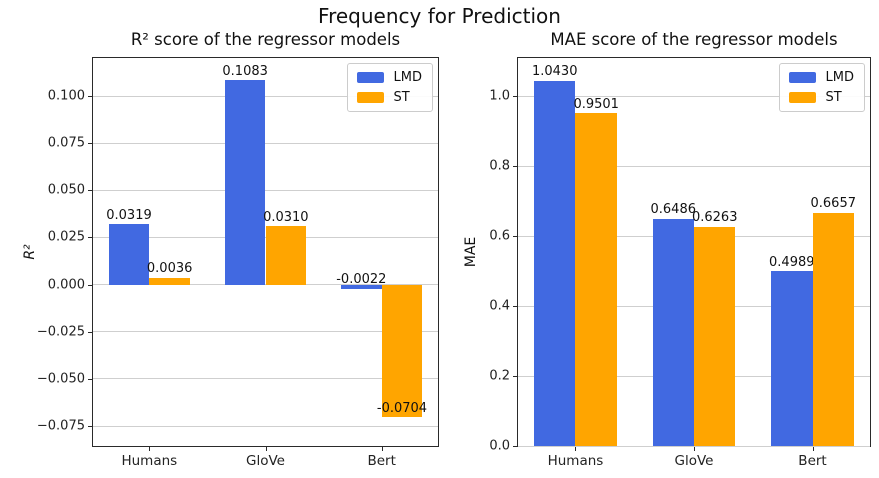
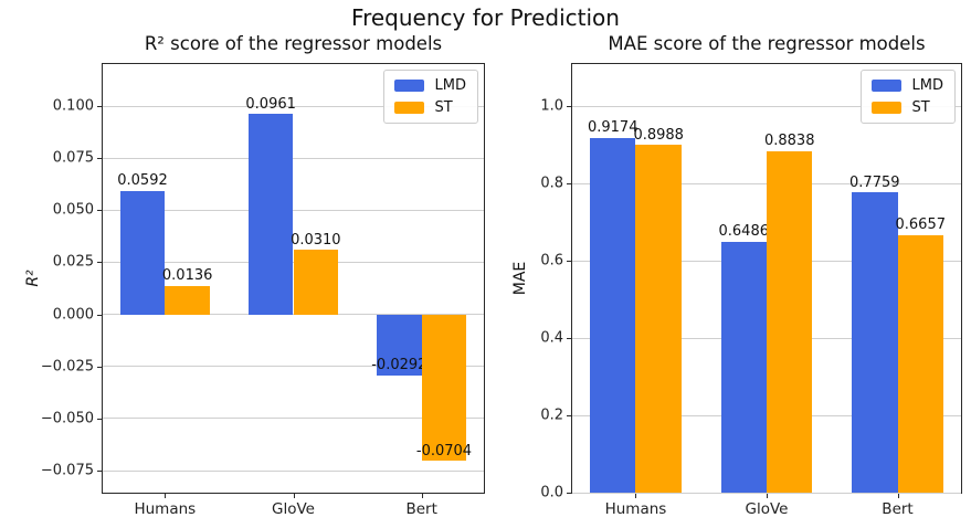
R² score of the regressor models/LMD/Humans: 0.0319 -> 0.0592
R² score of the regressor models/ST/Humans: 0.0036 -> 0.0136
R² score of the regressor models/LMD/GloVe: 0.1083 -> 0.0961
R² score of the regressor models/LMD/Bert: -0.0022 -> -0.0292
MAE score of the regressor models/LMD/Humans: 1.0430 -> 0.9174
MAE score of the regressor models/ST/Humans: 0.9501 -> 0.8988
MAE score of the regressor models/ST/GloVe: 0.6263 -> 0.8838
MAE score of the regressor models/LMD/Bert: 0.4989 -> 0.7759
